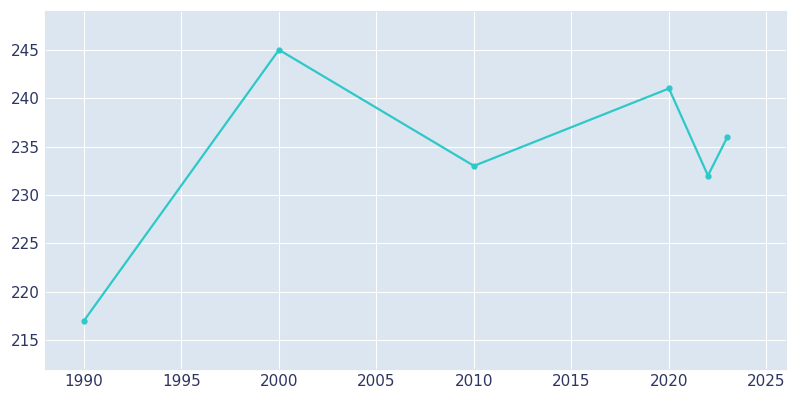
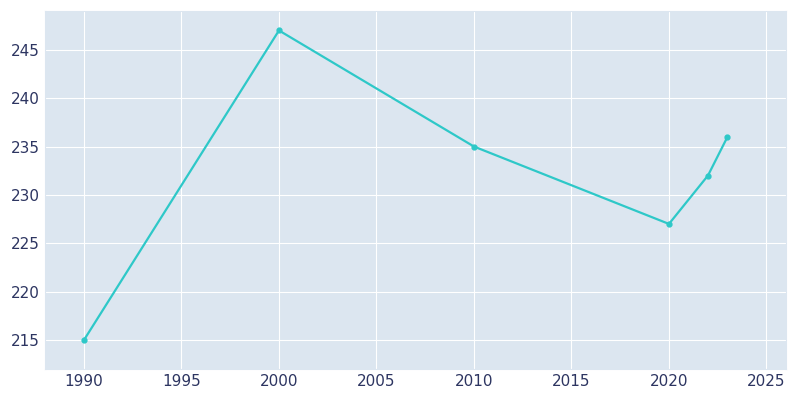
1990: 217 -> 215
2000: 245 -> 247
2010: 233 -> 235
2020: 241 -> 227
